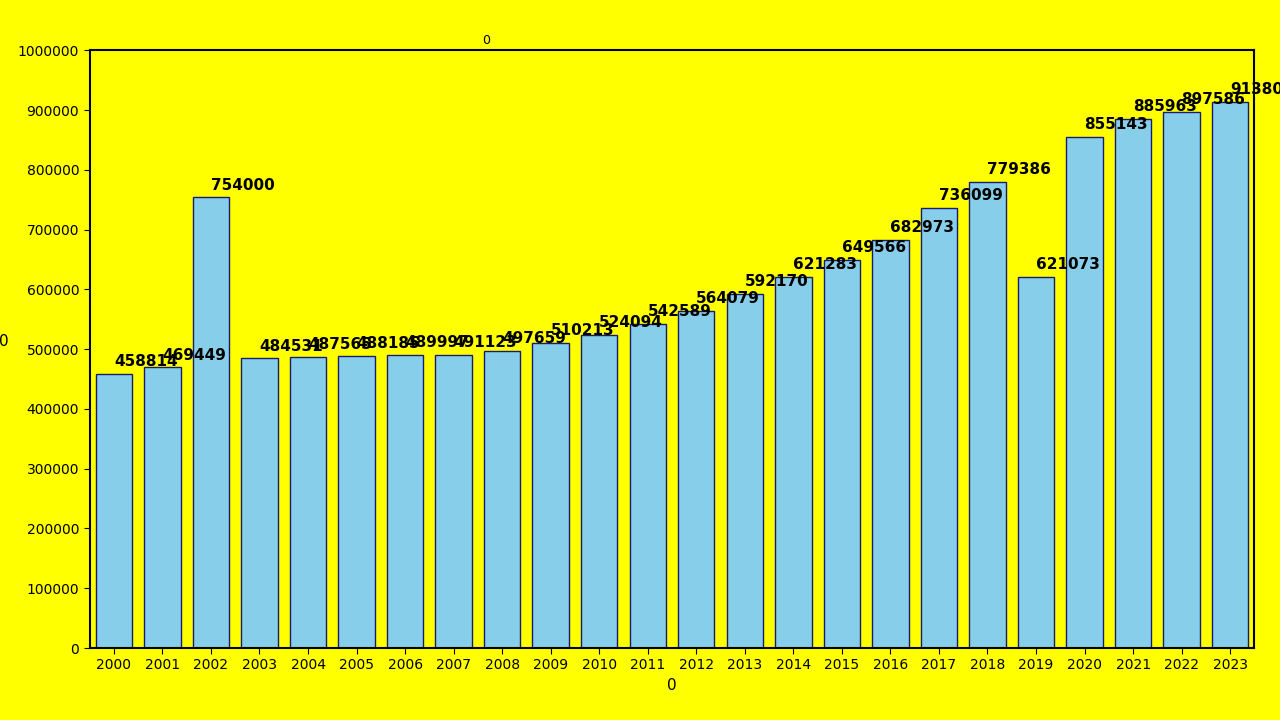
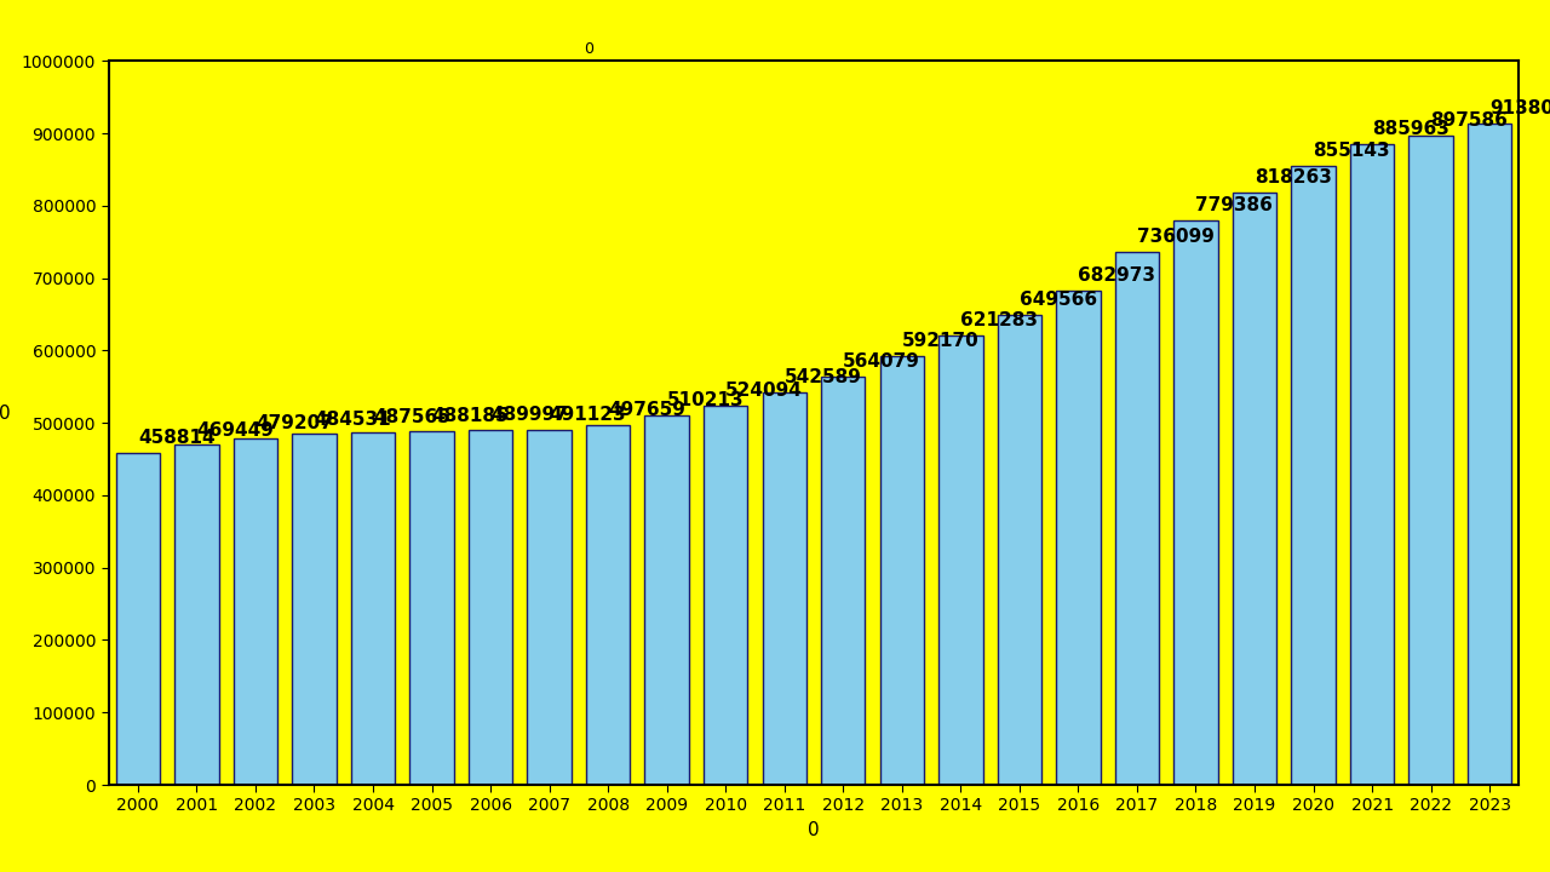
2002: 754000 -> 479000
2019: 621073 -> 818263
